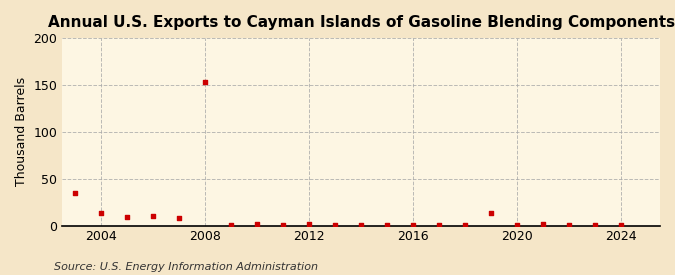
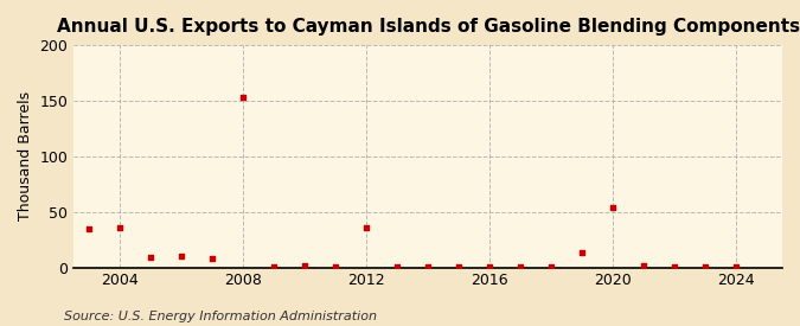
2004: 13 -> 36
2012: 2 -> 36
2020: 1 -> 54
